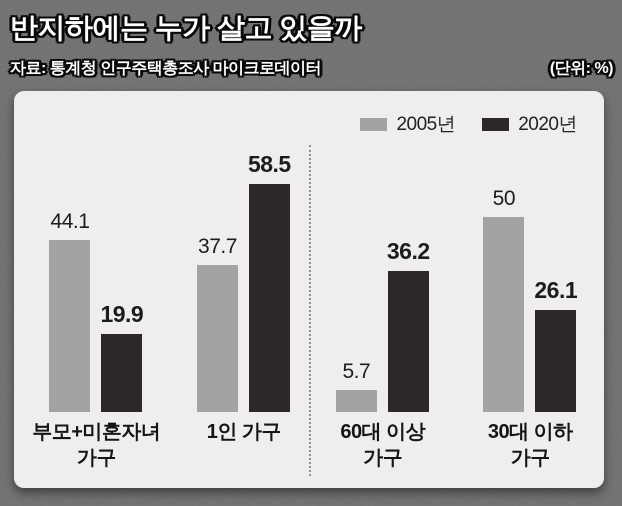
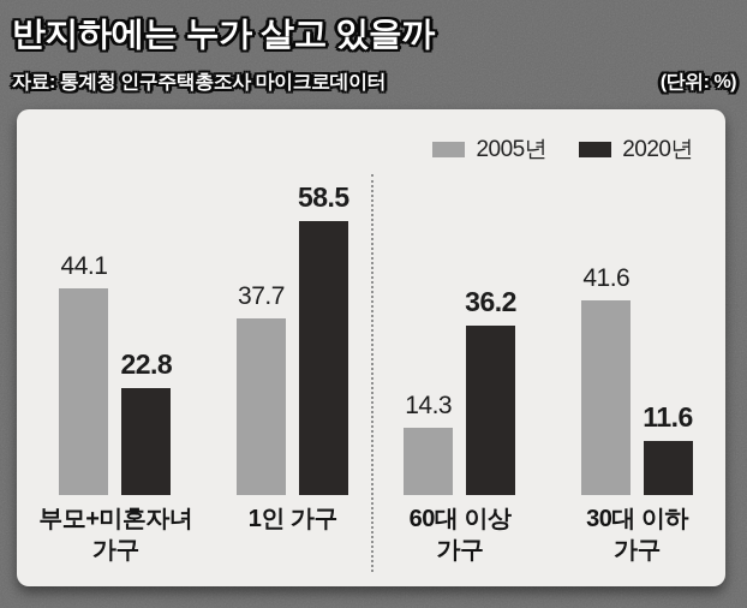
2020년/부모+미혼자녀 가구: 19.9 -> 22.8
2005년/60대 이상 가구: 5.7 -> 14.3
2005년/30대 이하 가구: 50 -> 41.6
2020년/30대 이하 가구: 26.1 -> 11.6
